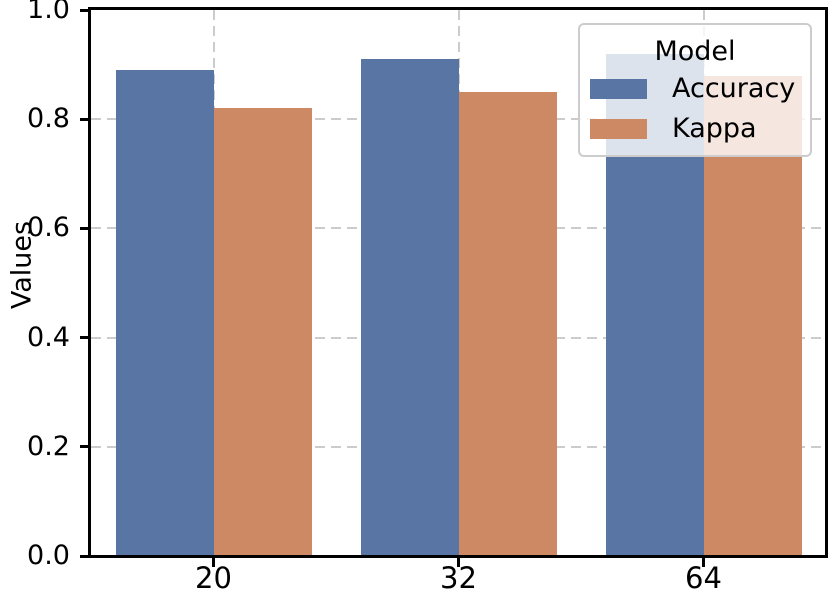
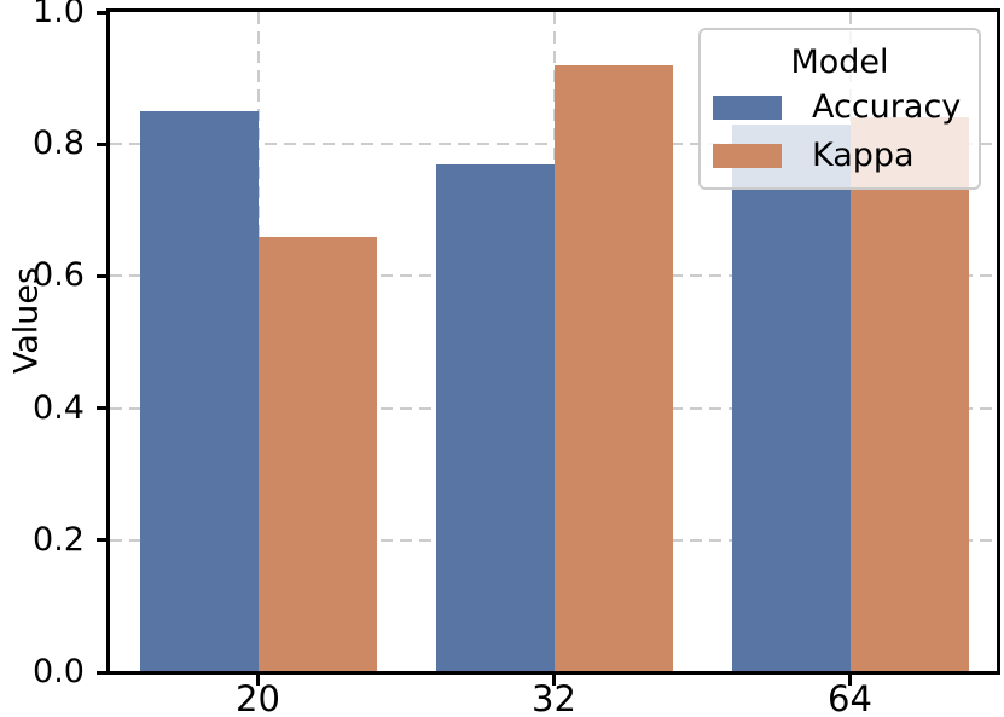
Accuracy/20: 0.89 -> 0.85
Kappa/20: 0.82 -> 0.66
Accuracy/32: 0.91 -> 0.77
Kappa/32: 0.85 -> 0.92
Accuracy/64: 0.92 -> 0.83
Kappa/64: 0.88 -> 0.84
